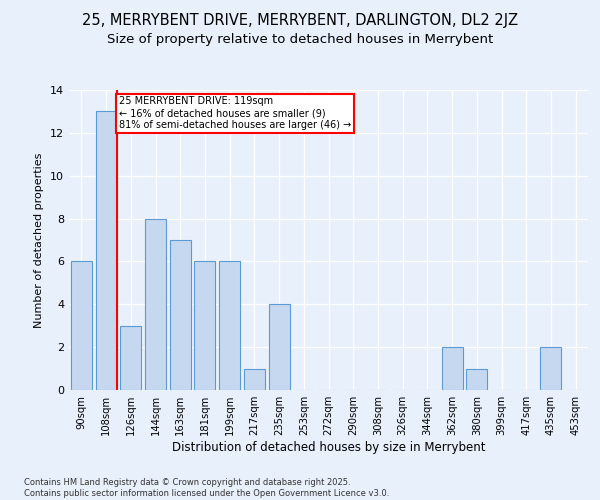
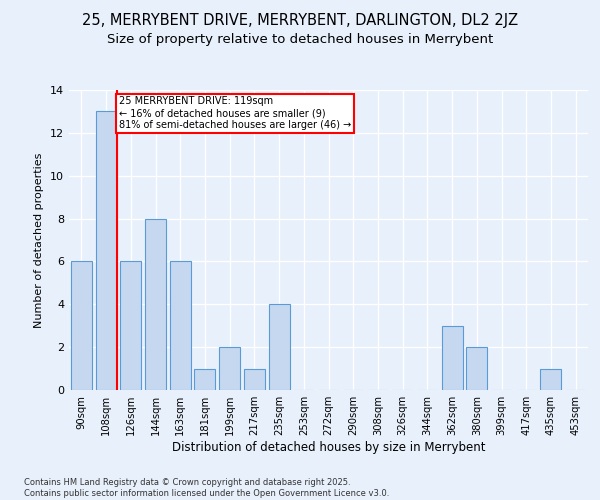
126sqm: 3 -> 6
163sqm: 7 -> 6
181sqm: 6 -> 1
199sqm: 6 -> 2
362sqm: 2 -> 3
380sqm: 1 -> 2
435sqm: 2 -> 1
